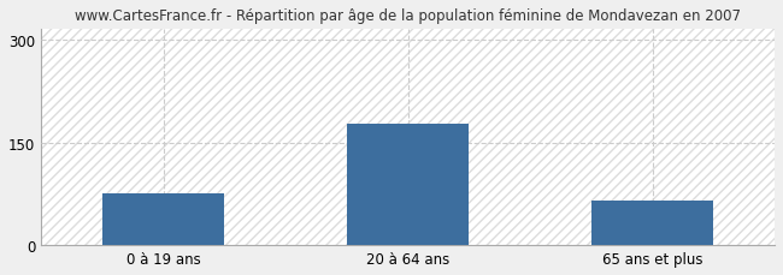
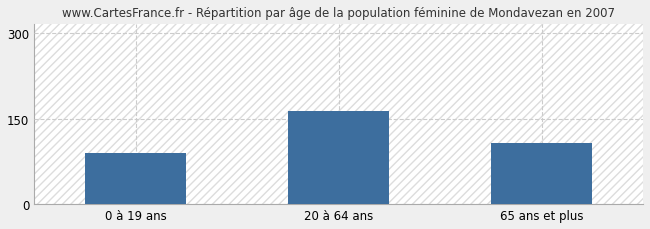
0 à 19 ans: 75 -> 90
20 à 64 ans: 178 -> 164
65 ans et plus: 65 -> 108
